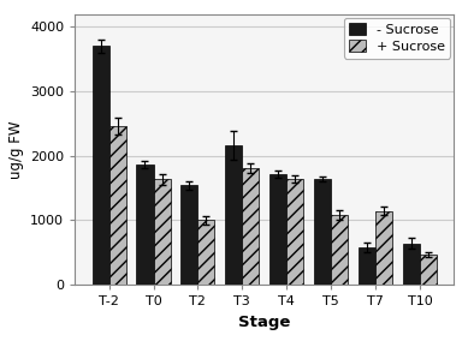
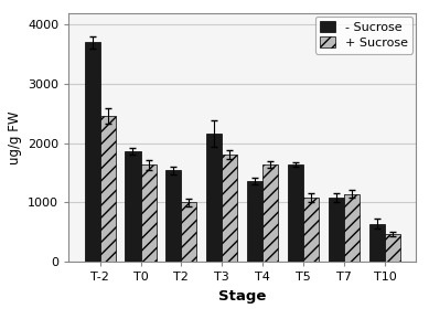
- Sucrose/T4: 1720 -> 1360
- Sucrose/T7: 570 -> 1080
